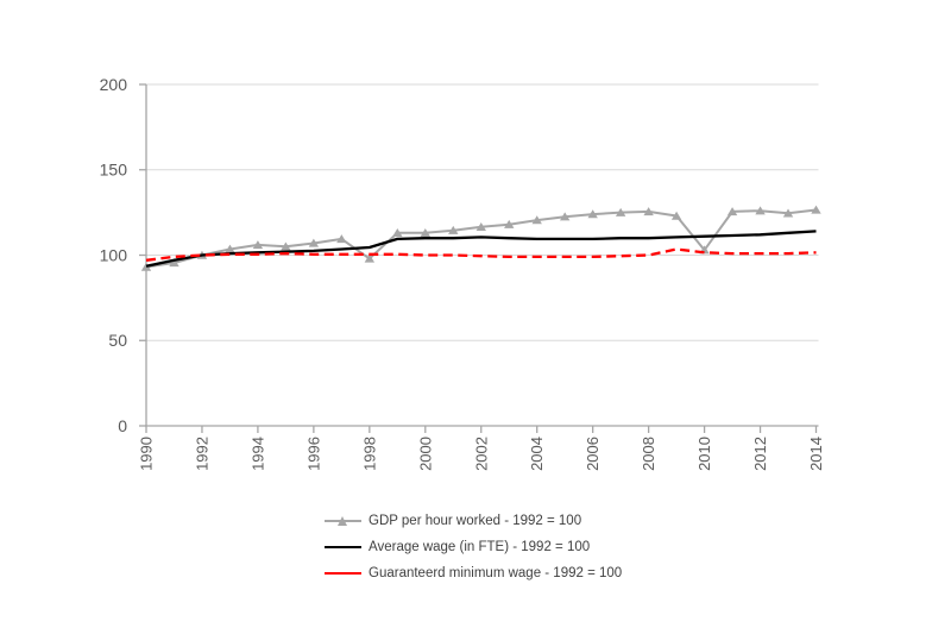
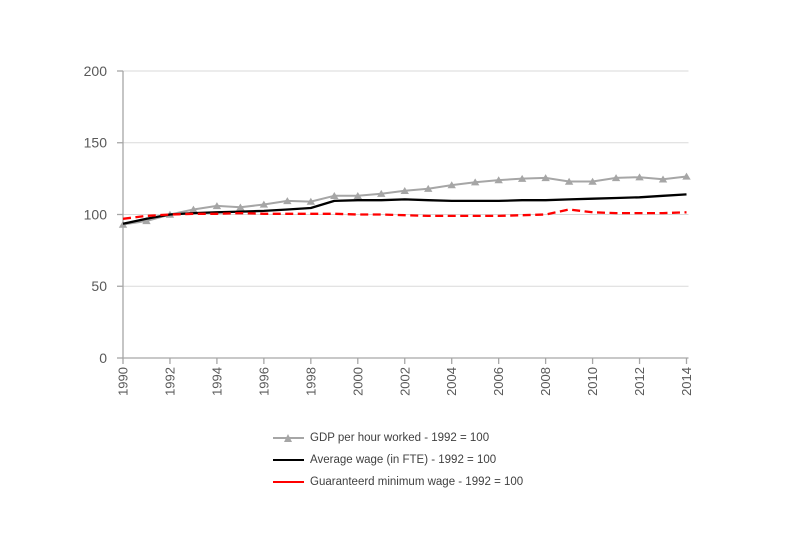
GDP per hour worked - 1992 = 100/1998: 98 -> 109
GDP per hour worked - 1992 = 100/2010: 103 -> 123
